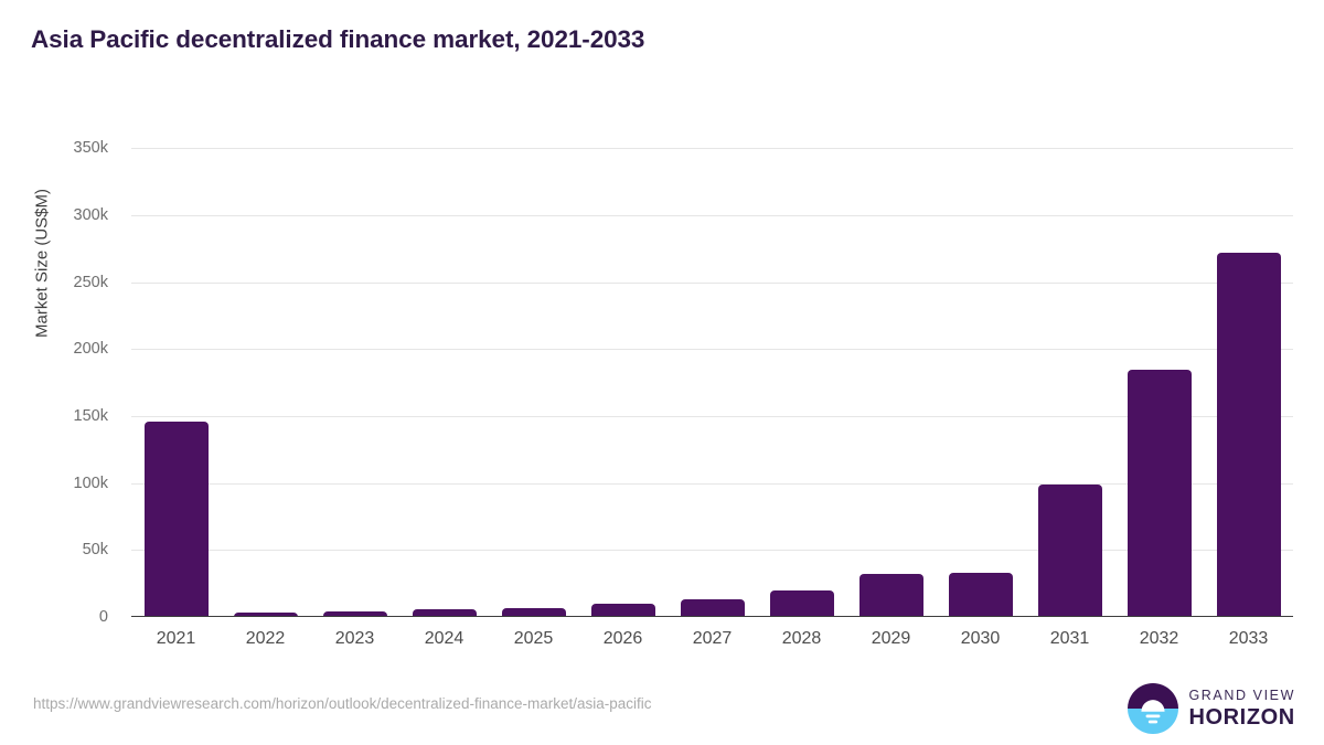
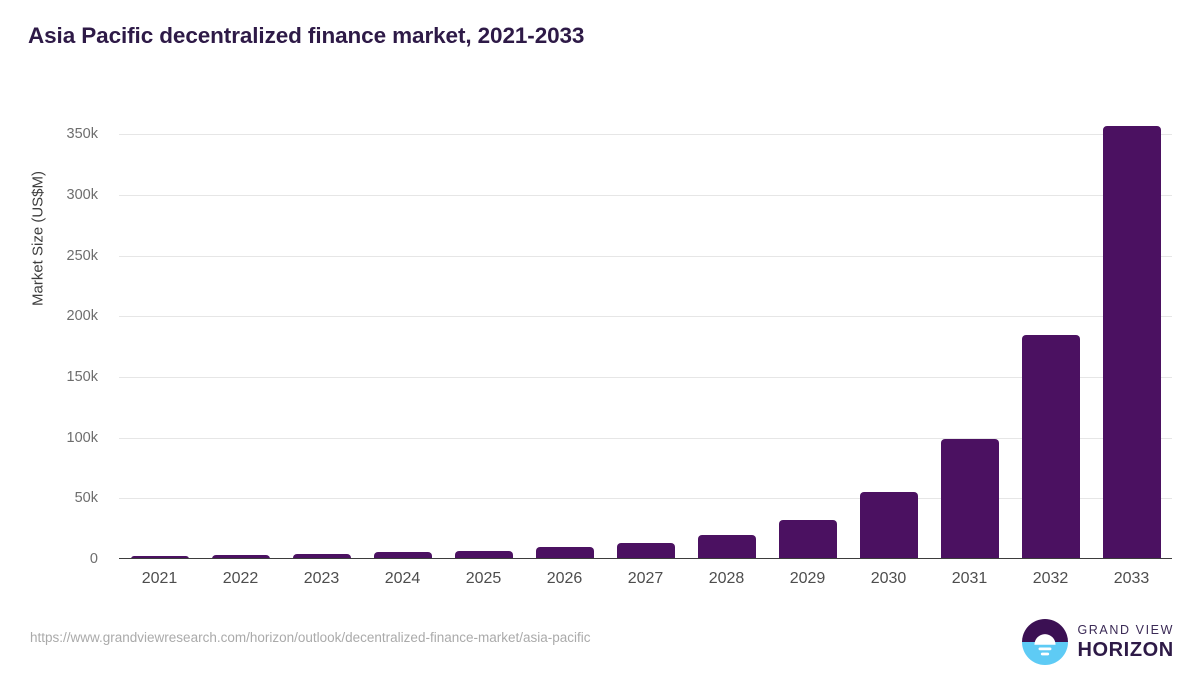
2021: 146k -> 2k
2030: 33k -> 55k
2033: 272k -> 357k
